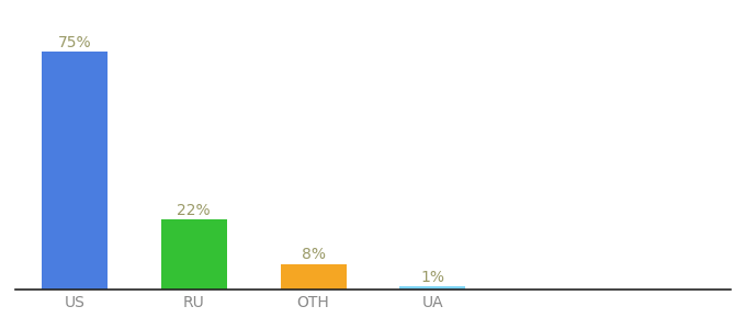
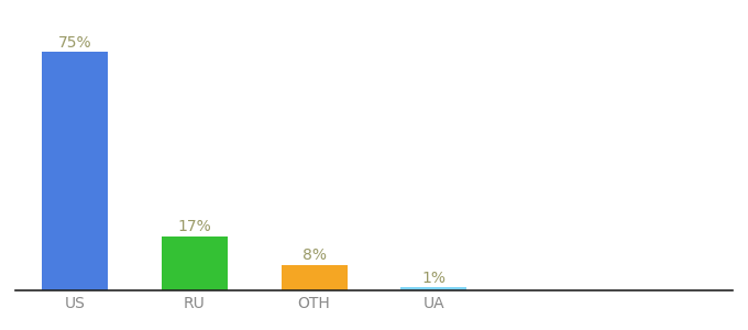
RU: 22% -> 17%
